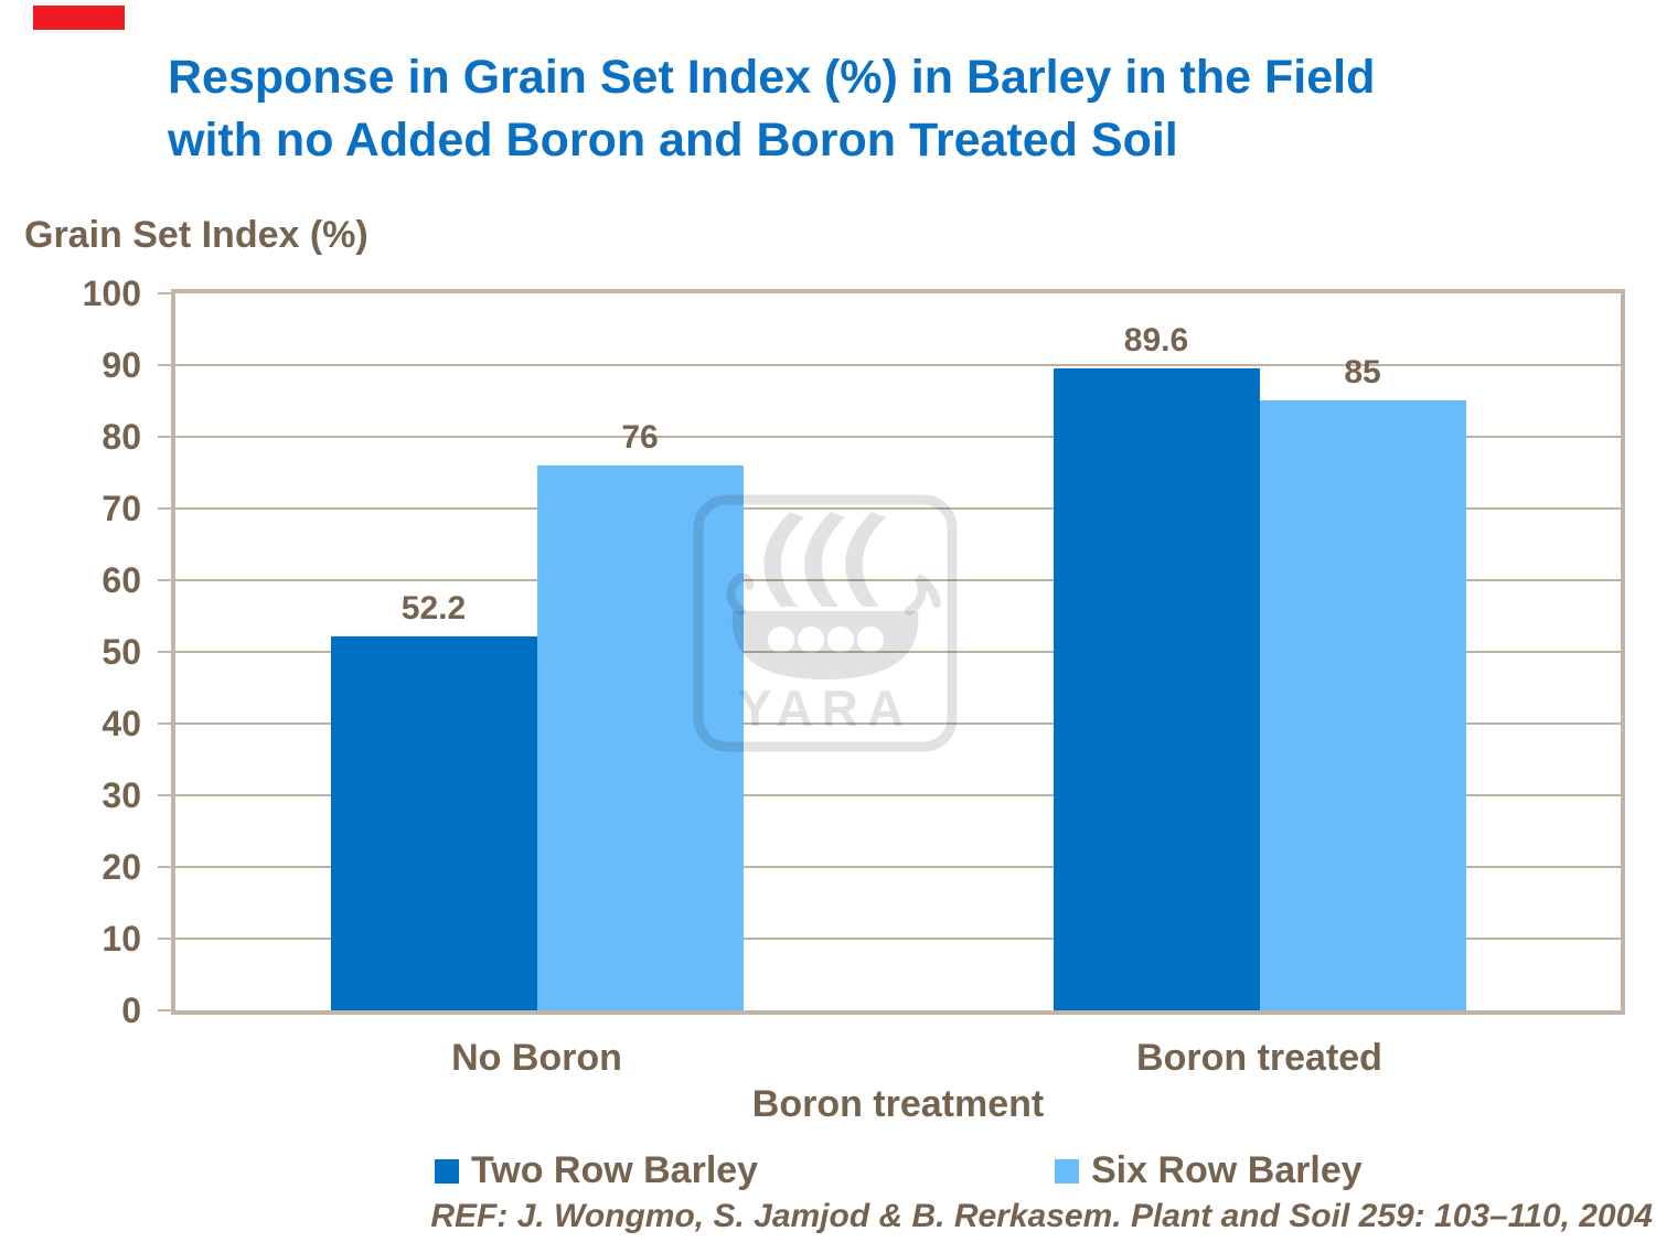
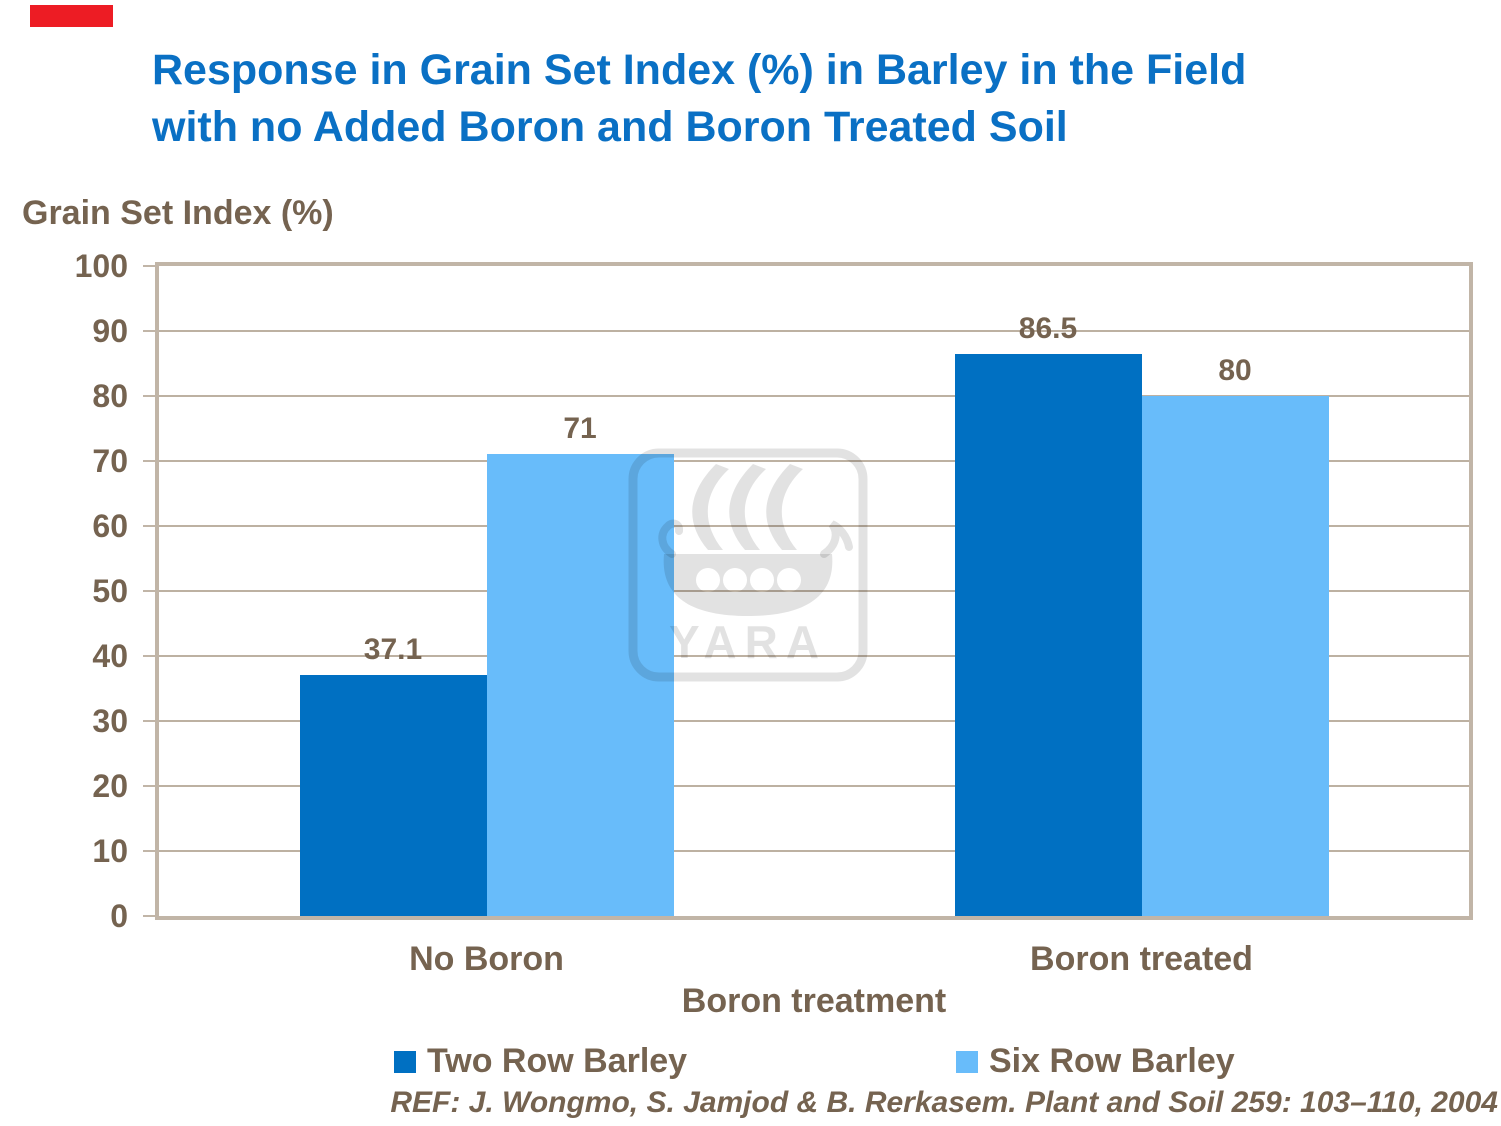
Two Row Barley/No Boron: 52.2 -> 37.1
Six Row Barley/No Boron: 76 -> 71
Two Row Barley/Boron treated: 89.6 -> 86.5
Six Row Barley/Boron treated: 85 -> 80
